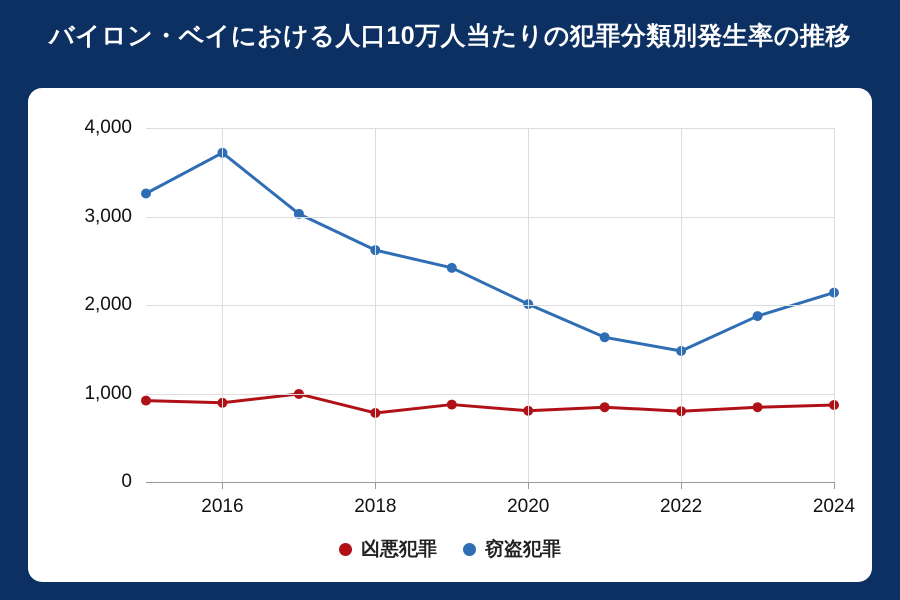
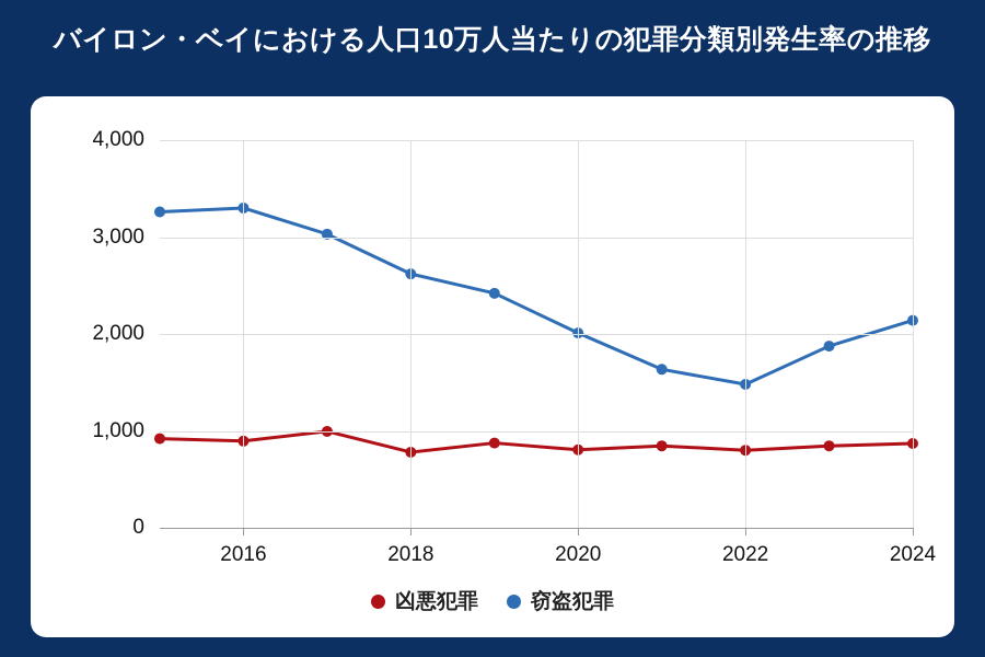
窃盗犯罪/2016: 3700 -> 3300
